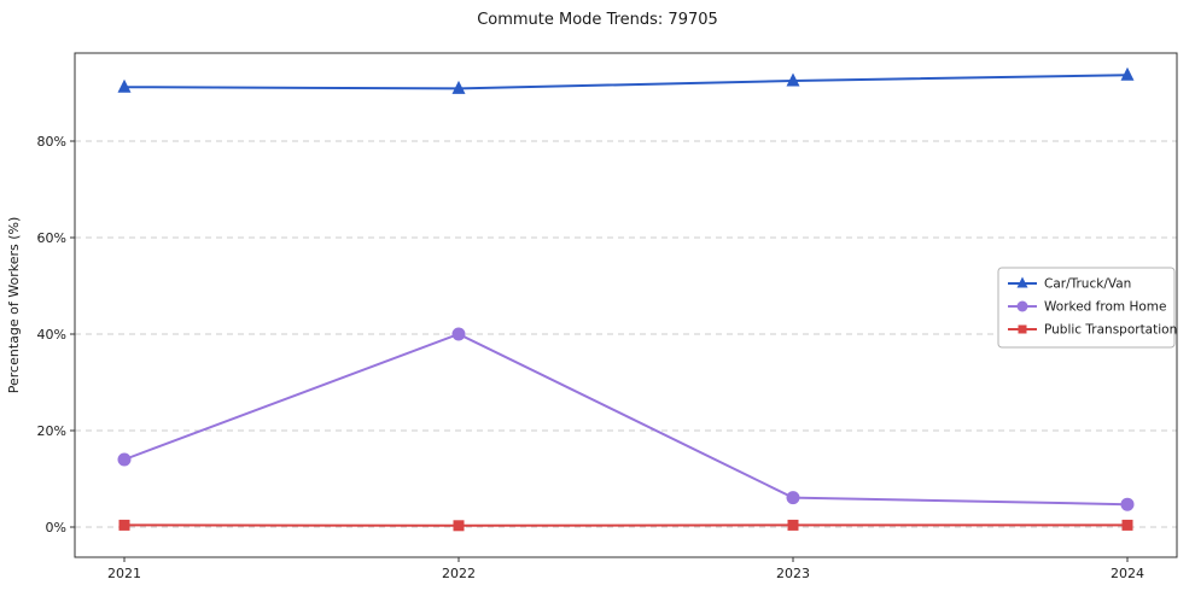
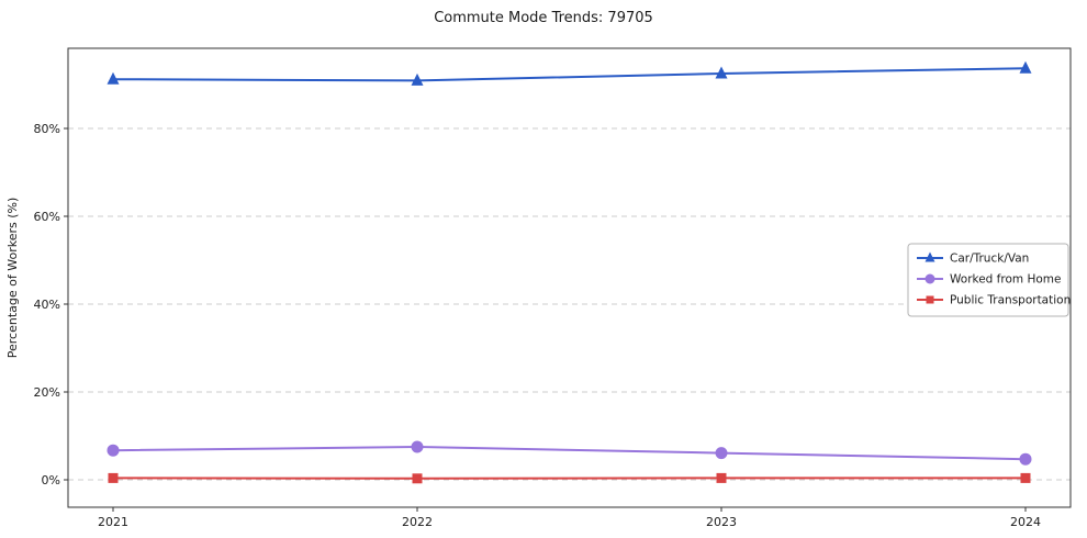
Worked from Home/2021: 14% -> 7%
Worked from Home/2022: 40% -> 8%
